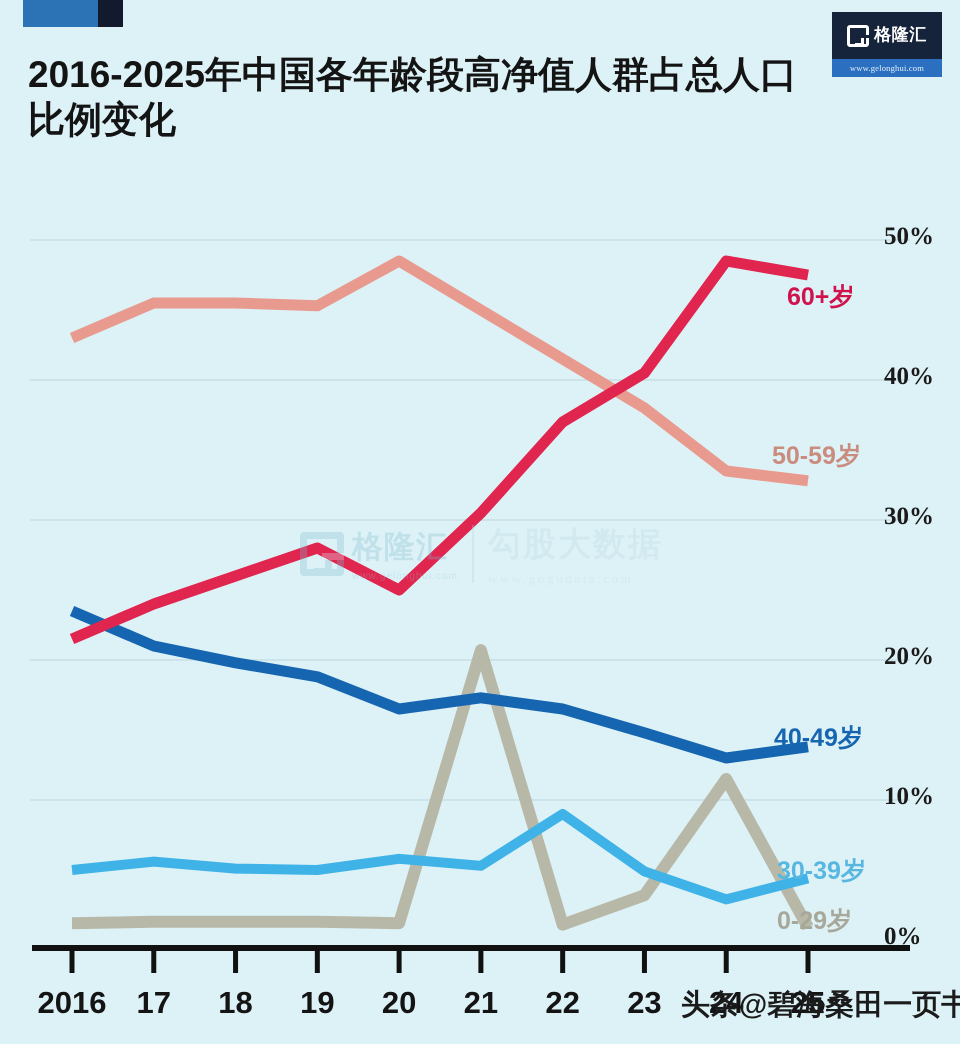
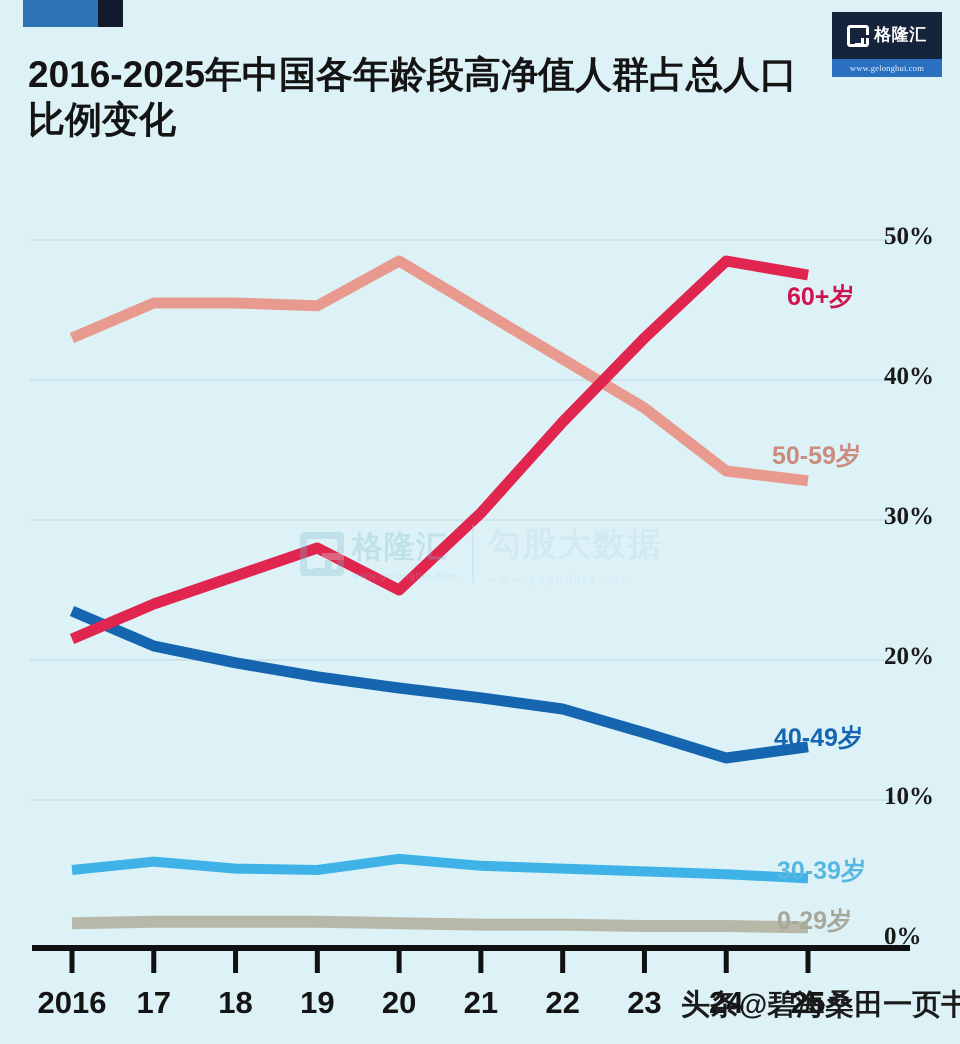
40-49岁/20: 16.5% -> 18.0%
0-29岁/21: 20.7% -> 1.1%
30-39岁/22: 9.0% -> 5.1%
60+岁/23: 40.5% -> 43.0%
0-29岁/23: 3.2% -> 1.0%
30-39岁/24: 2.9% -> 4.7%
0-29岁/24: 11.5% -> 1.0%
